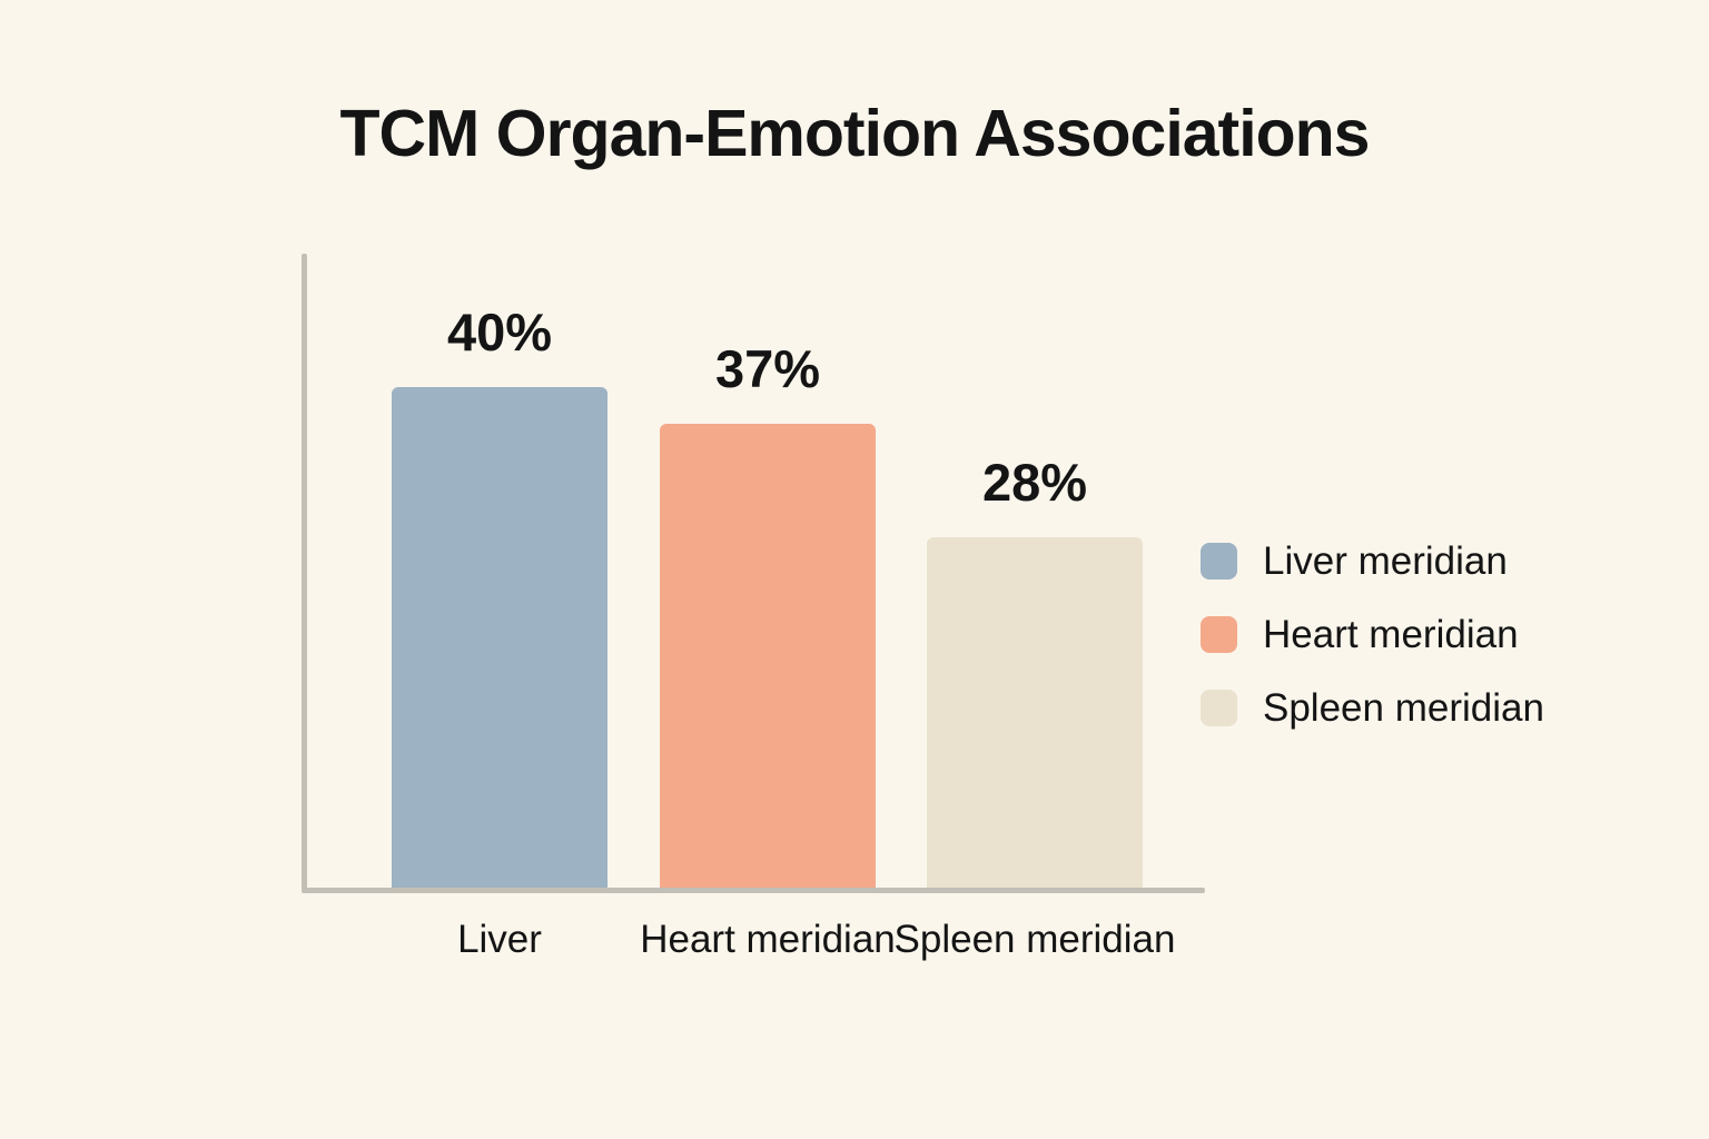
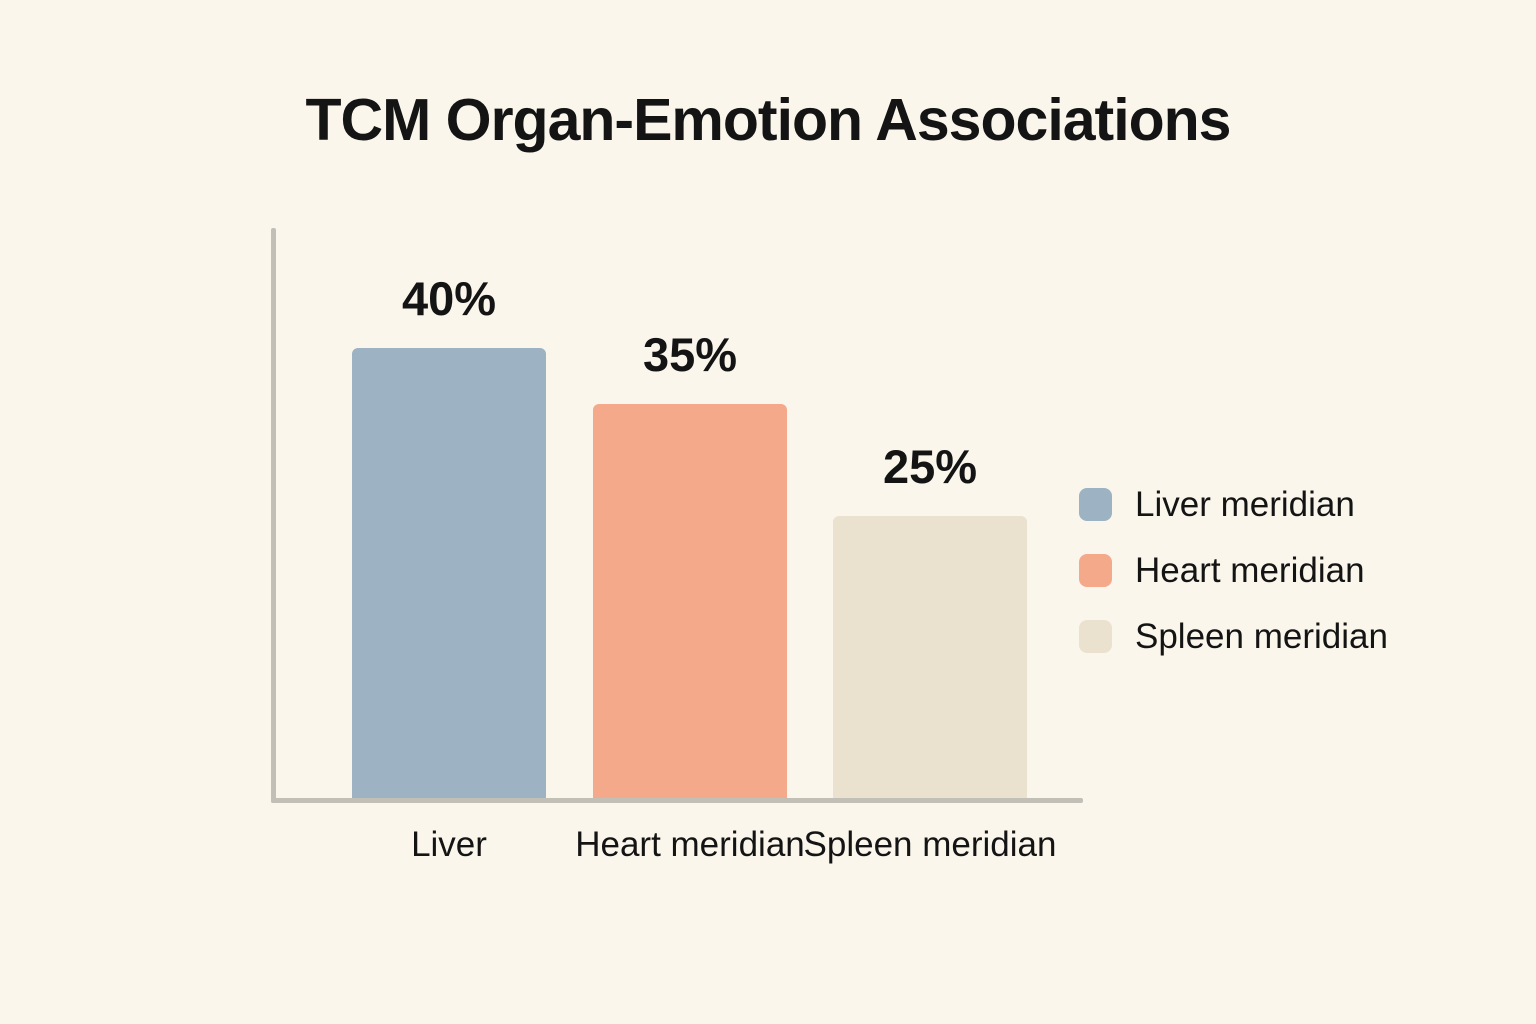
Heart meridian: 37% -> 35%
Spleen meridian: 28% -> 25%
